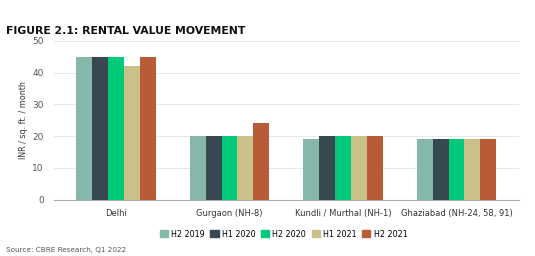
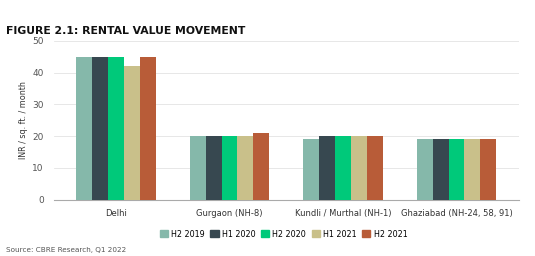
H2 2021/Gurgaon (NH-8): 24 -> 21
